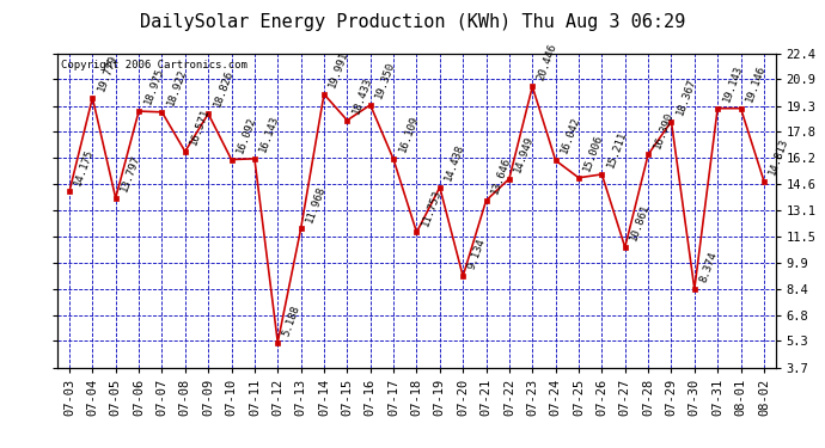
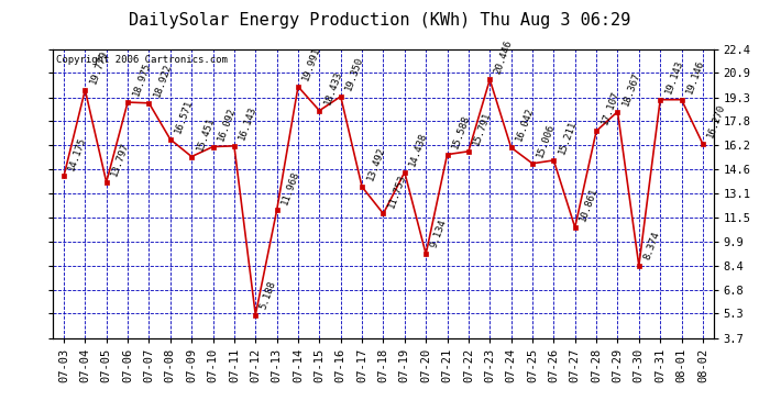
07-09: 18.826 -> 15.451
07-17: 16.109 -> 13.492
07-21: 13.646 -> 15.588
07-22: 14.949 -> 15.791
07-28: 16.390 -> 17.107
08-02: 14.813 -> 16.270
